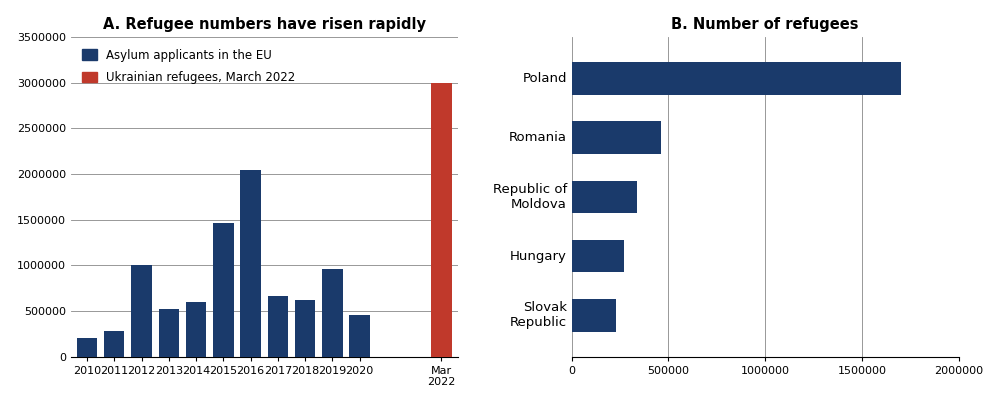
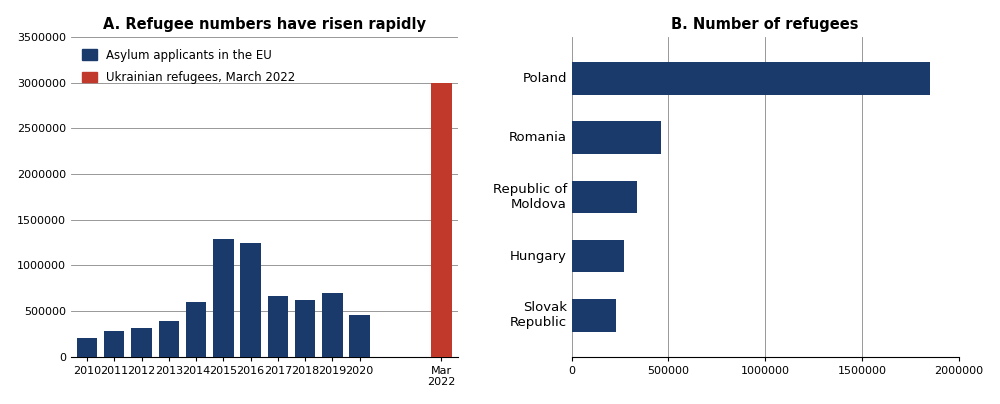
A. Refugee numbers have risen rapidly/2012: 1000000 -> 310000
A. Refugee numbers have risen rapidly/2013: 520000 -> 390000
A. Refugee numbers have risen rapidly/2015: 1460000 -> 1290000
A. Refugee numbers have risen rapidly/2016: 2040000 -> 1240000
A. Refugee numbers have risen rapidly/2019: 960000 -> 700000
B. Number of refugees/Poland: 1700000 -> 1850000
